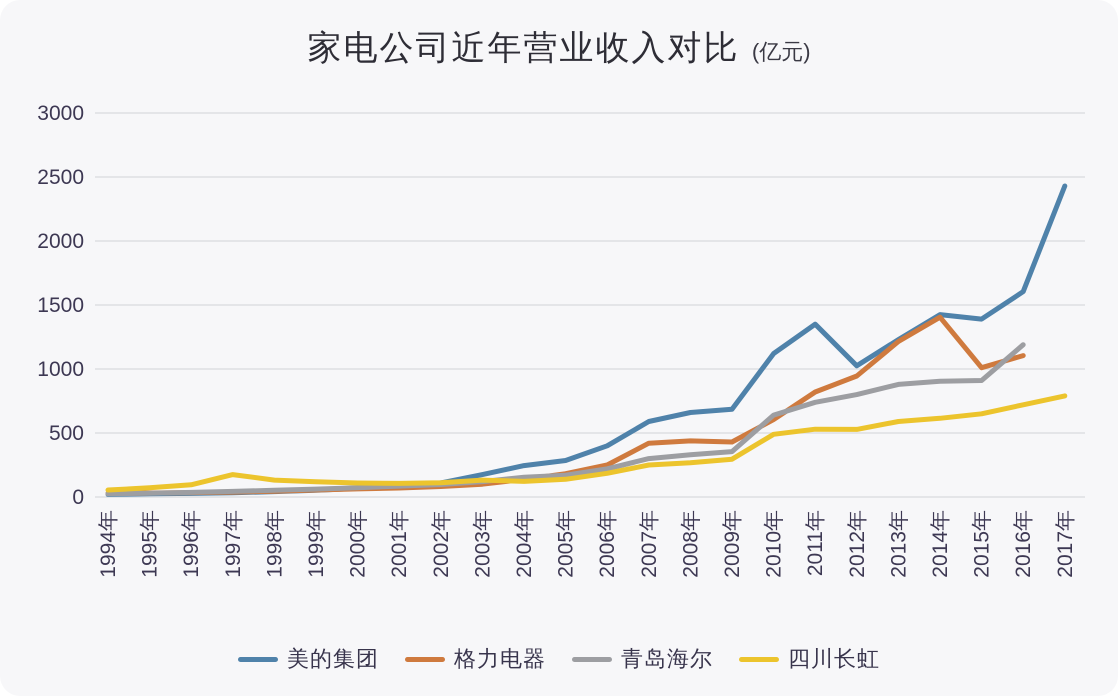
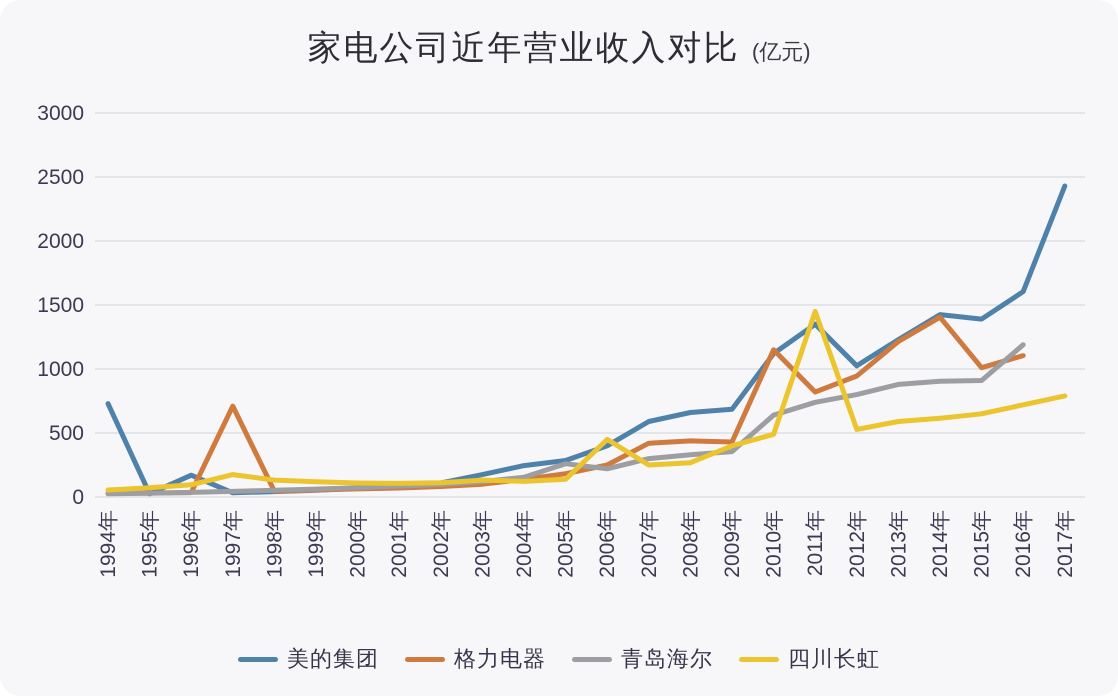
美的集团/1994年: 20 -> 730
美的集团/1996年: 30 -> 170
格力电器/1997年: 40 -> 710
青岛海尔/2005年: 170 -> 260
四川长虹/2006年: 180 -> 450
四川长虹/2009年: 300 -> 400
格力电器/2010年: 600 -> 1150
四川长虹/2011年: 530 -> 1450
